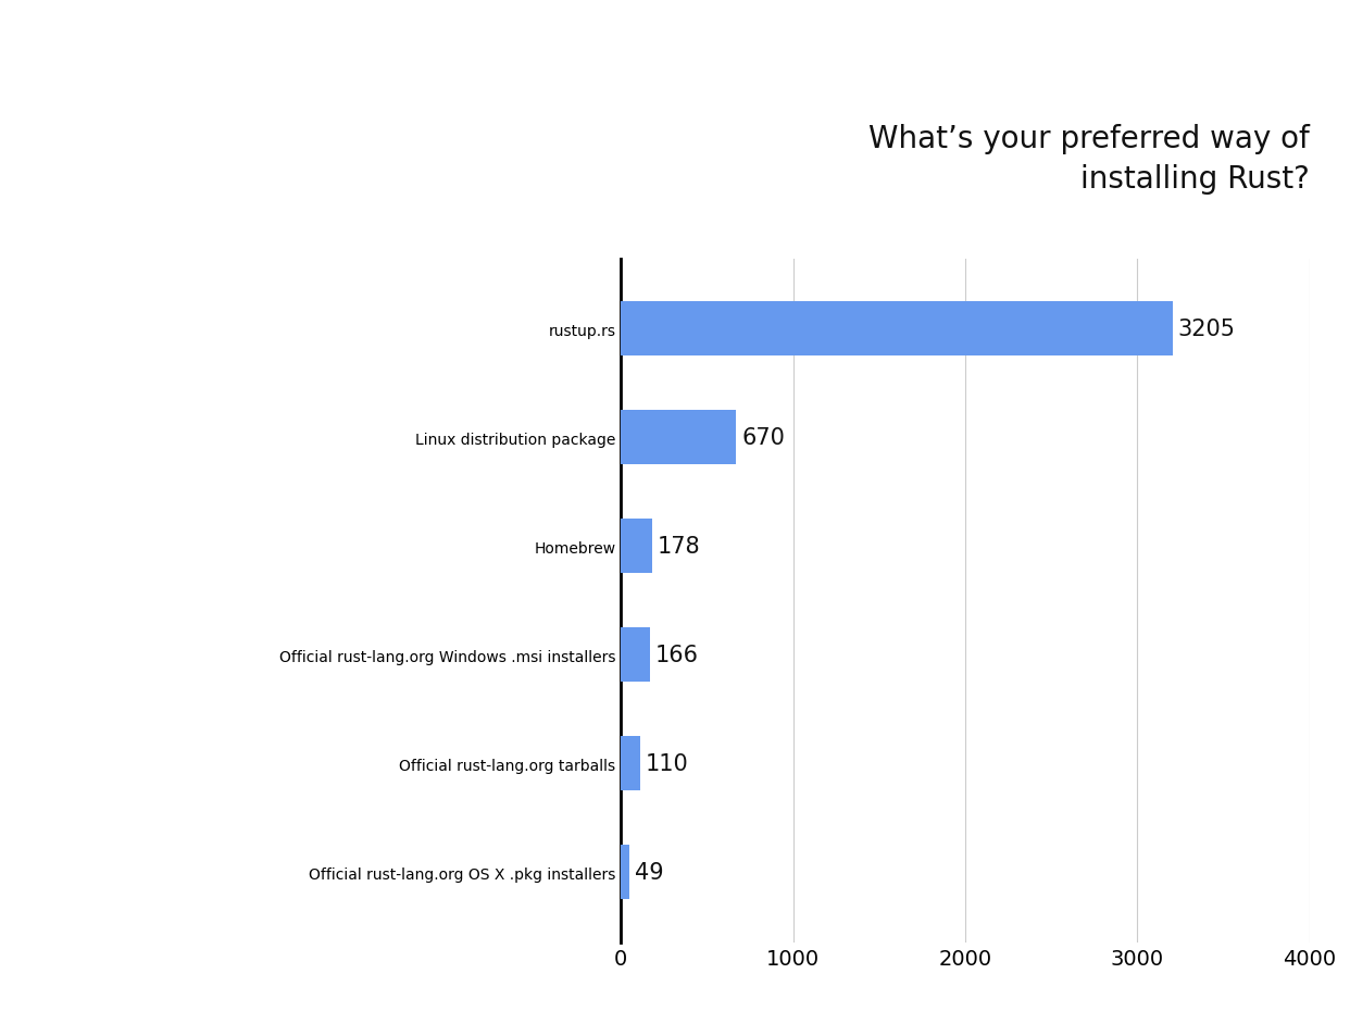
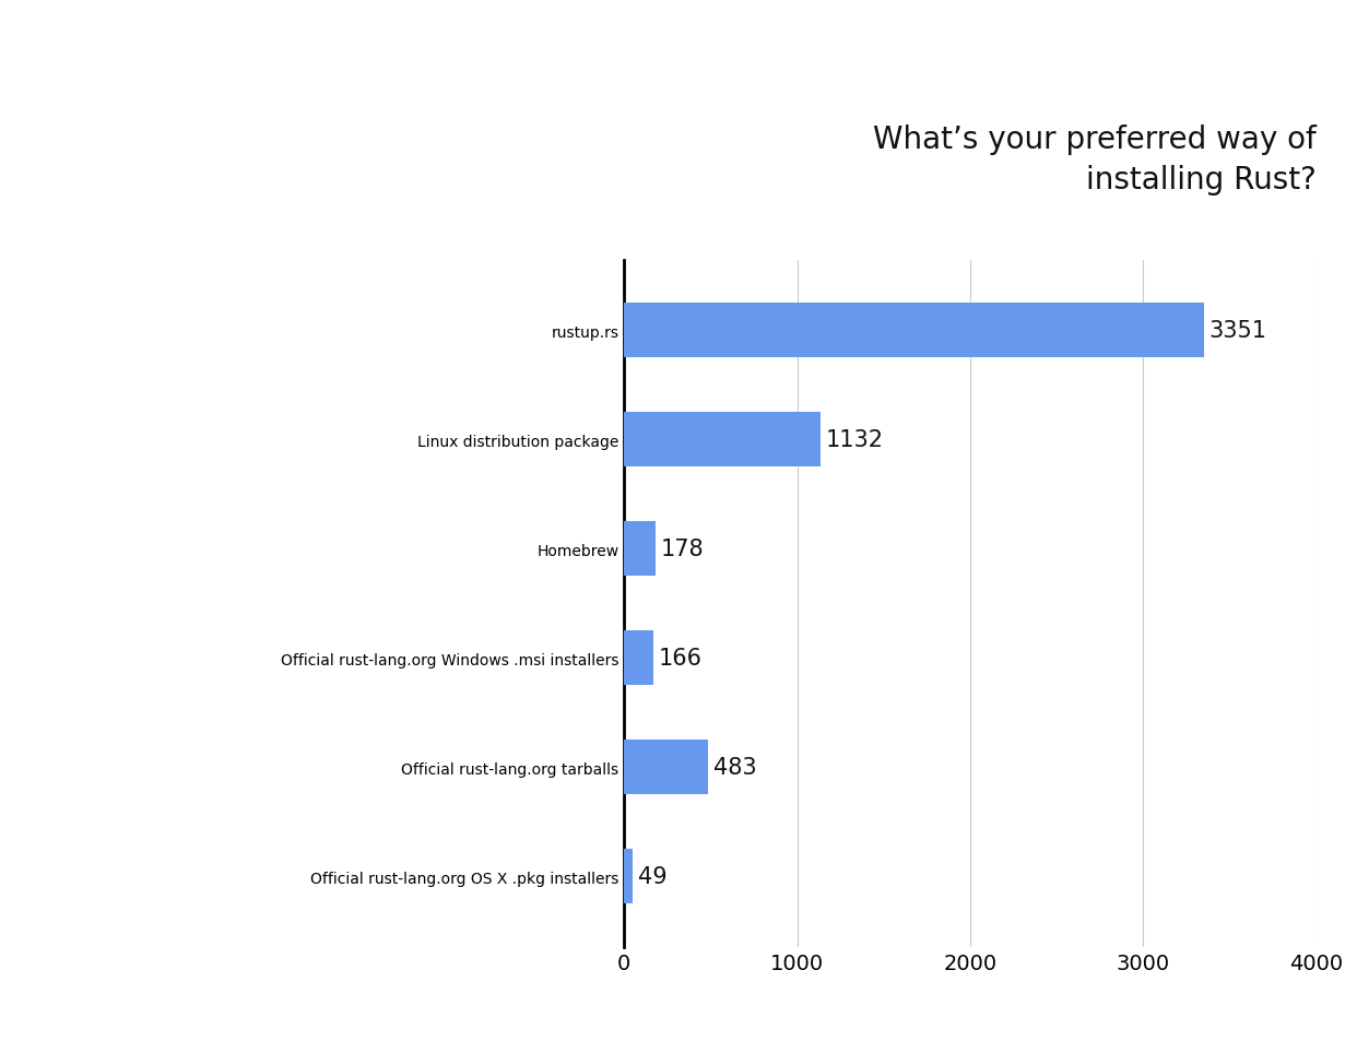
rustup.rs: 3205 -> 3351
Linux distribution package: 670 -> 1132
Official rust-lang.org tarballs: 110 -> 483
